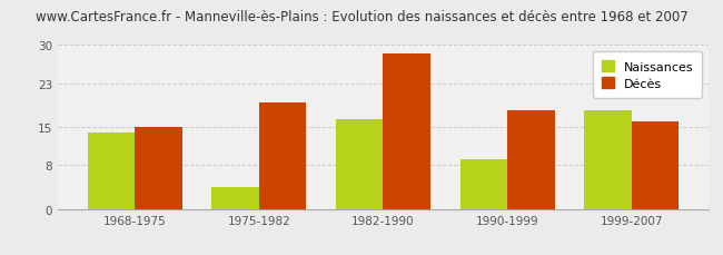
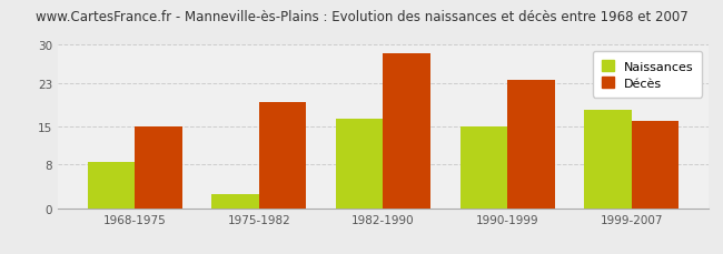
Naissances/1968-1975: 14.0 -> 8.5
Naissances/1975-1982: 4.0 -> 2.5
Naissances/1990-1999: 9.0 -> 15.0
Décès/1990-1999: 18.0 -> 23.5
